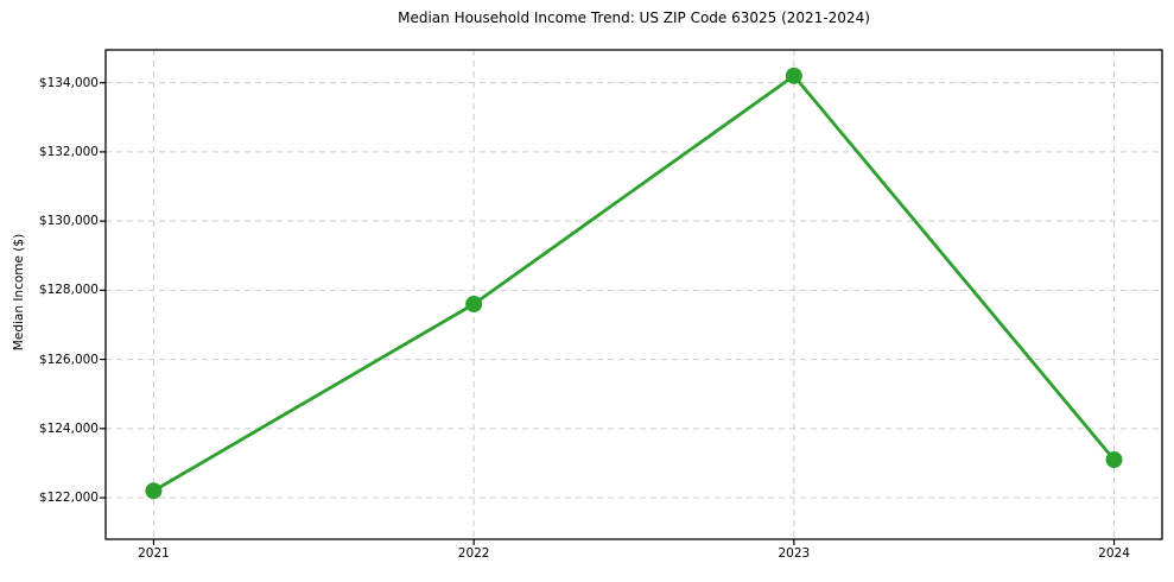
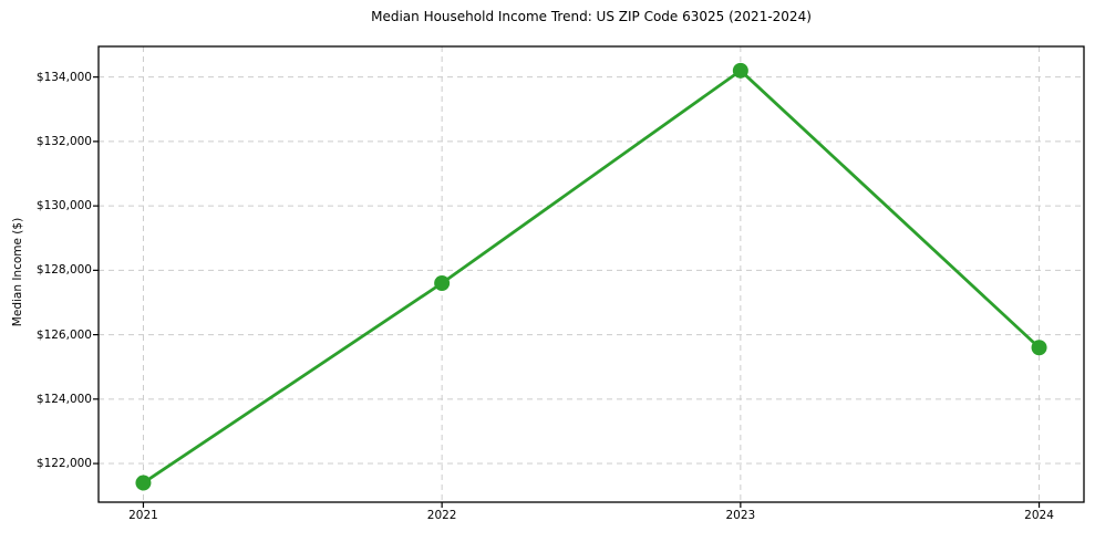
2021: $122200 -> $121400
2024: $123100 -> $125600
